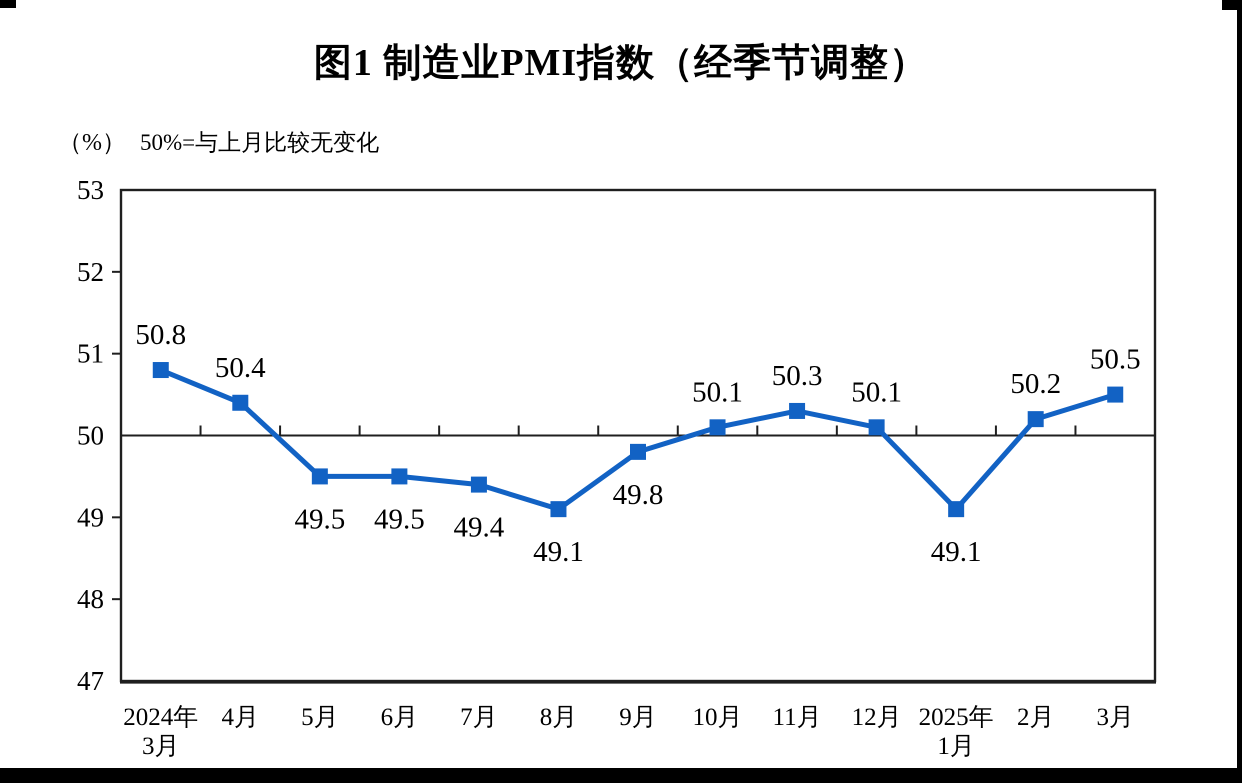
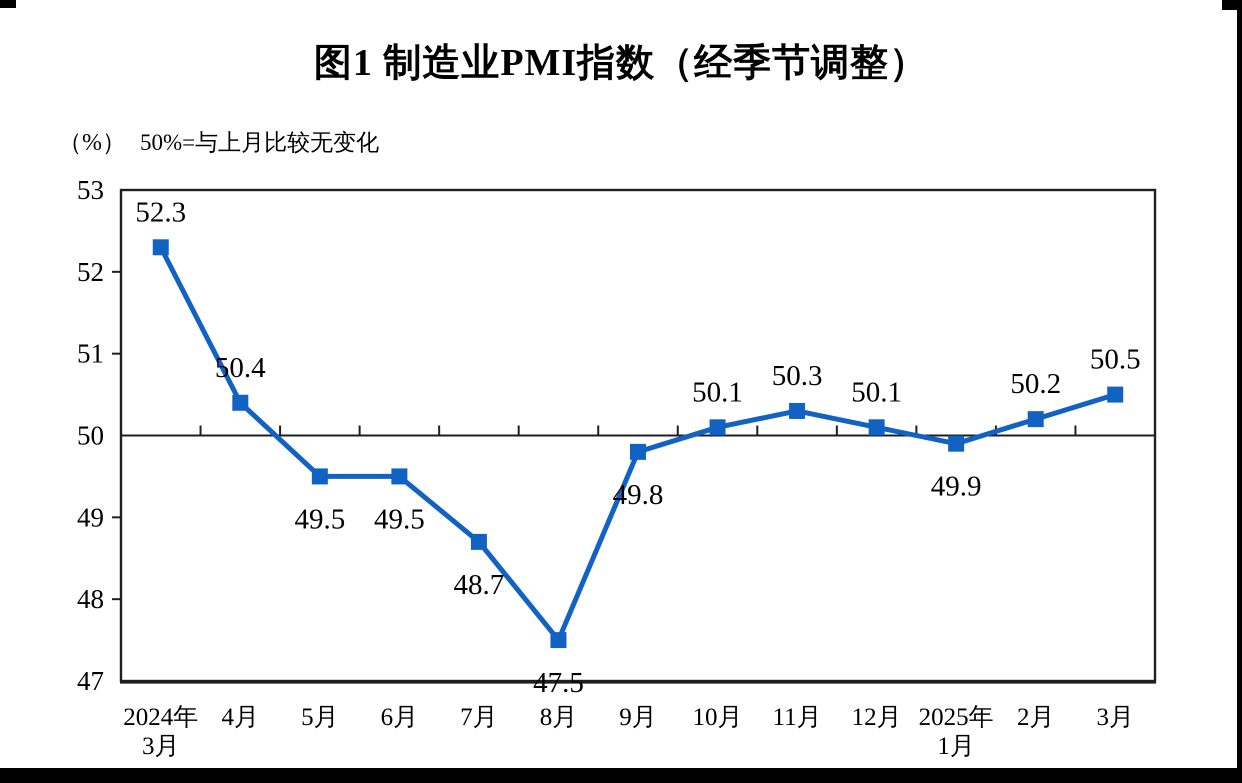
2024年 3月: 50.8 -> 52.3
7月: 49.4 -> 48.7
8月: 49.1 -> 47.5
2025年 1月: 49.1 -> 49.9
